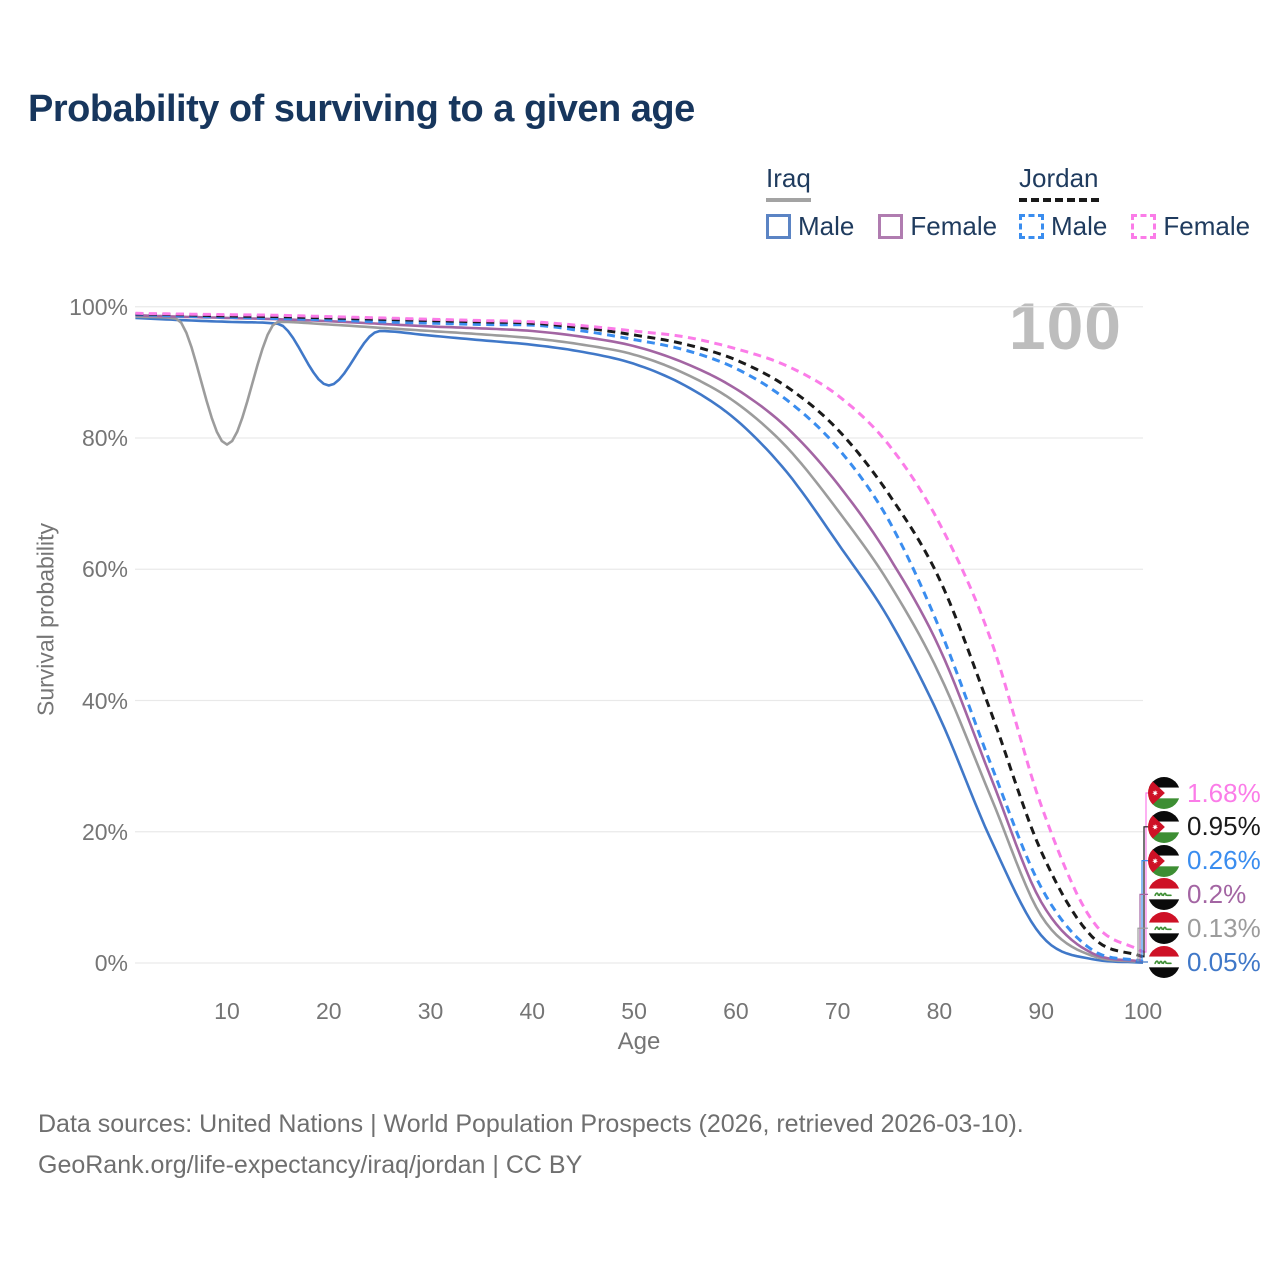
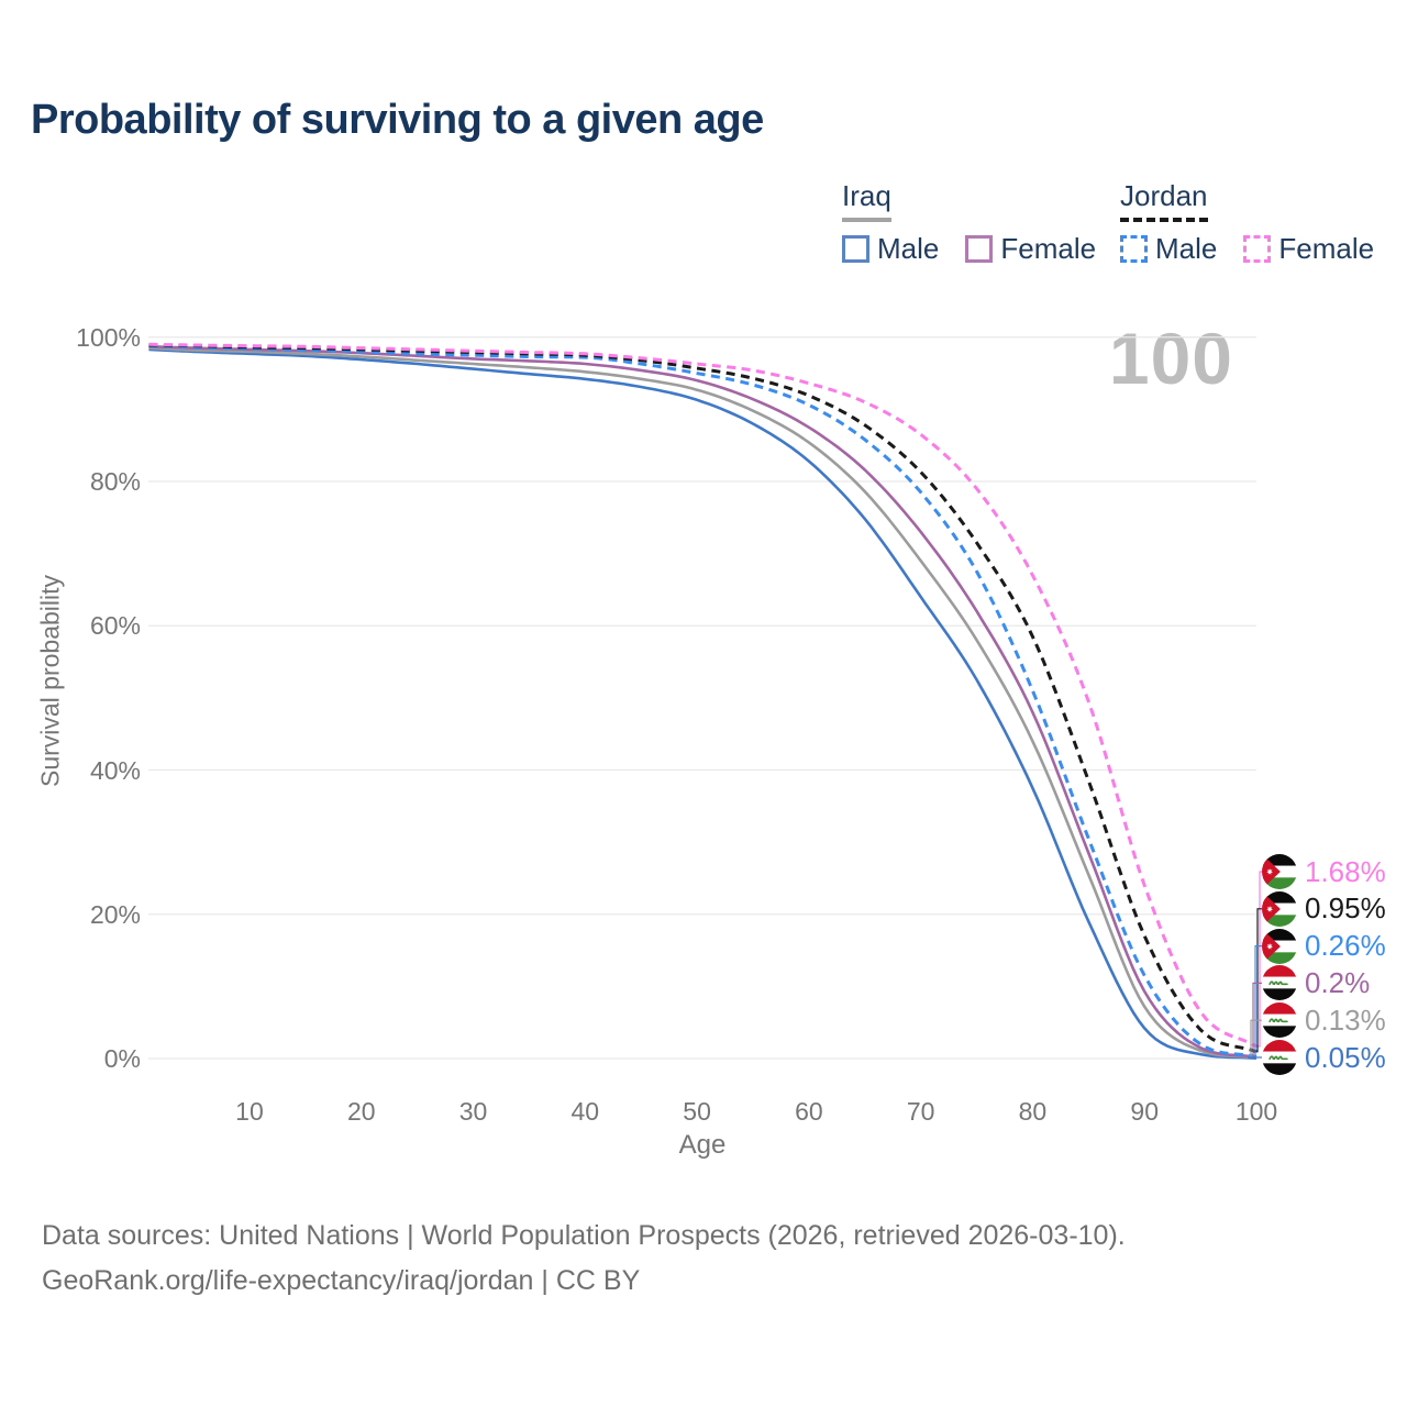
Iraq/10: 79% -> 98%
Iraq Male/20: 88% -> 97%
